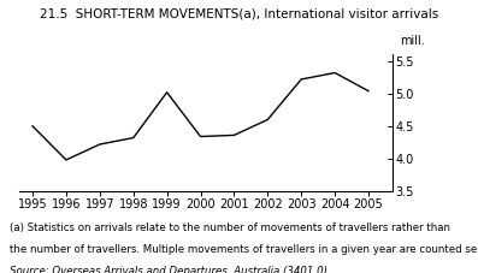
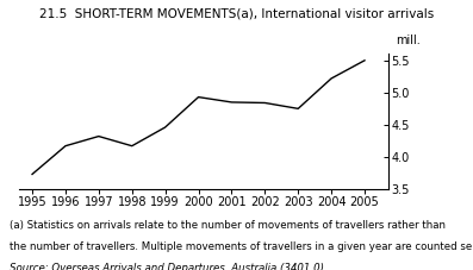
1995: 4.50 -> 3.73
1996: 3.98 -> 4.17
1997: 4.22 -> 4.32
1998: 4.32 -> 4.17
1999: 5.02 -> 4.46
2000: 4.34 -> 4.93
2001: 4.36 -> 4.85
2002: 4.60 -> 4.84
2003: 5.22 -> 4.75
2004: 5.32 -> 5.22
2005: 5.04 -> 5.50
